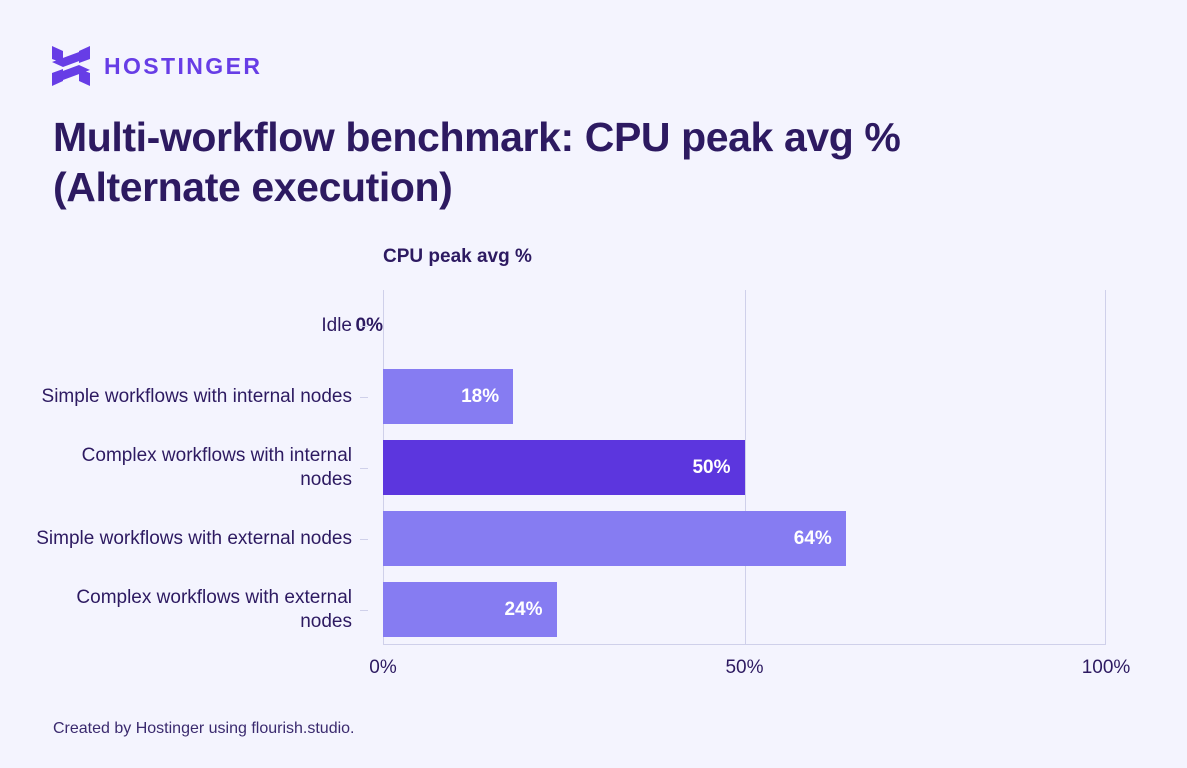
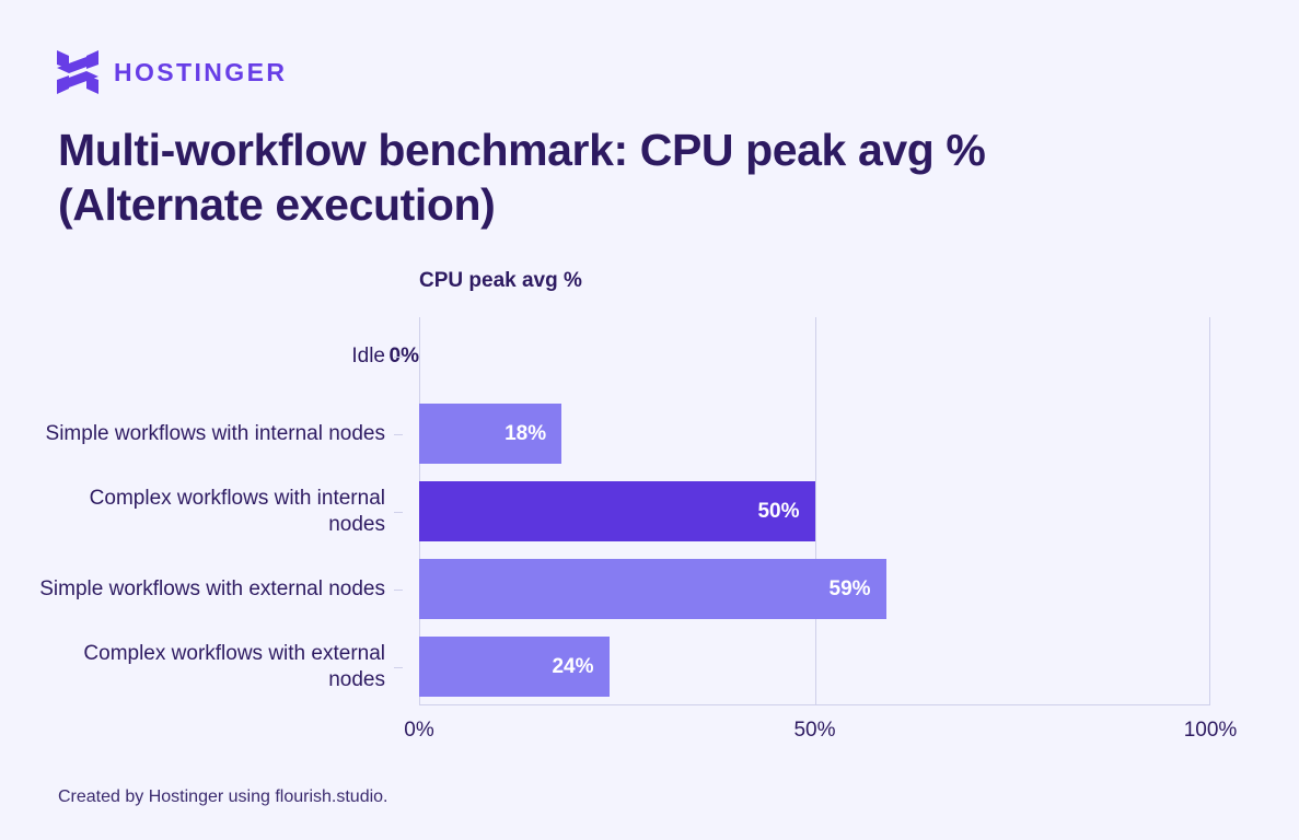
Simple workflows with external nodes: 64% -> 59%
